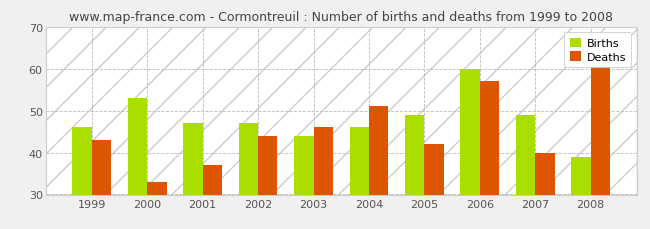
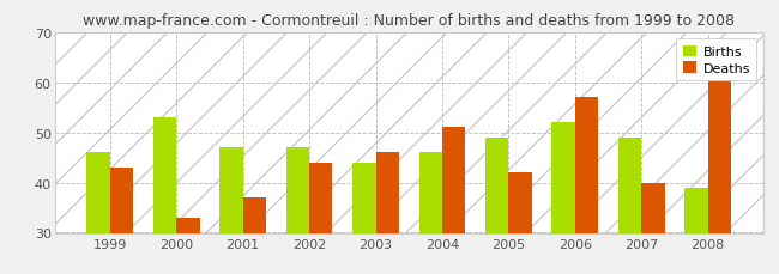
Births/2006: 60 -> 52
